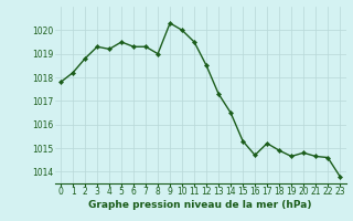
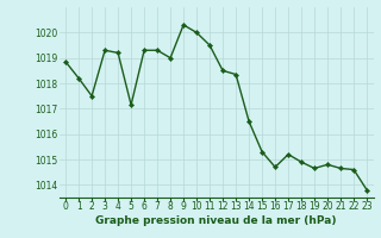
0: 1017.80 -> 1018.85
2: 1018.80 -> 1017.50
5: 1019.50 -> 1017.15
13: 1017.30 -> 1018.35
